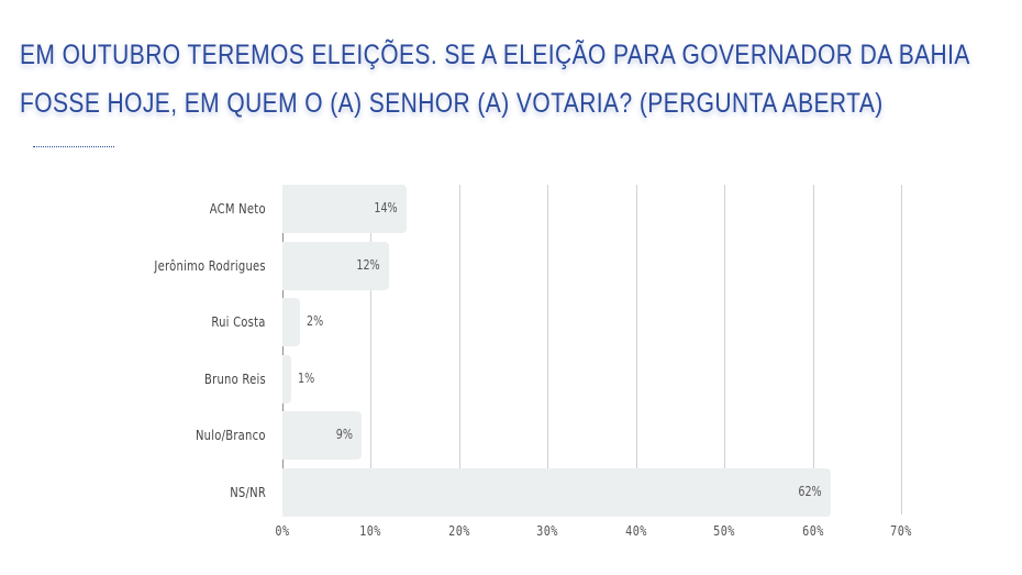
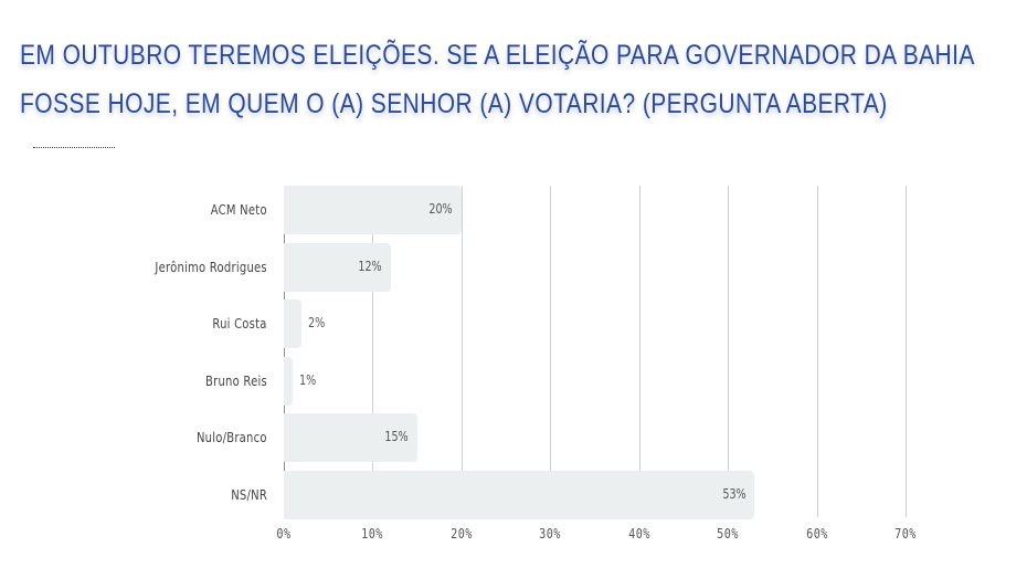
ACM Neto: 14% -> 20%
Nulo/Branco: 9% -> 15%
NS/NR: 62% -> 53%
